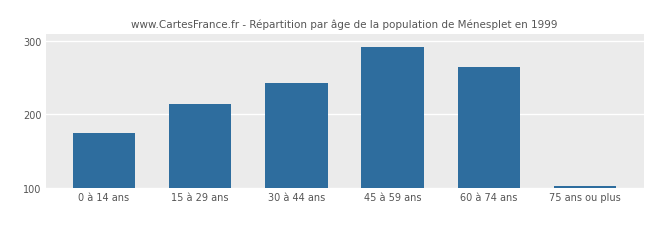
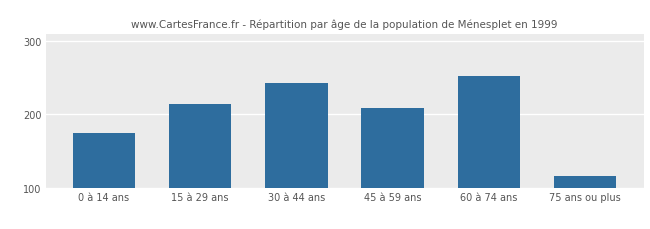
45 à 59 ans: 291 -> 208
60 à 74 ans: 264 -> 252
75 ans ou plus: 102 -> 116
